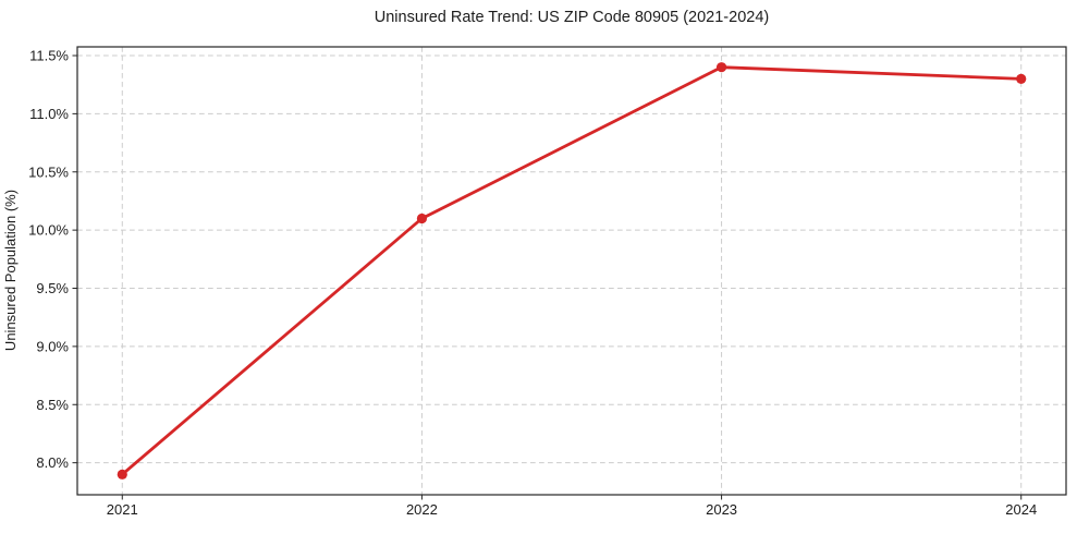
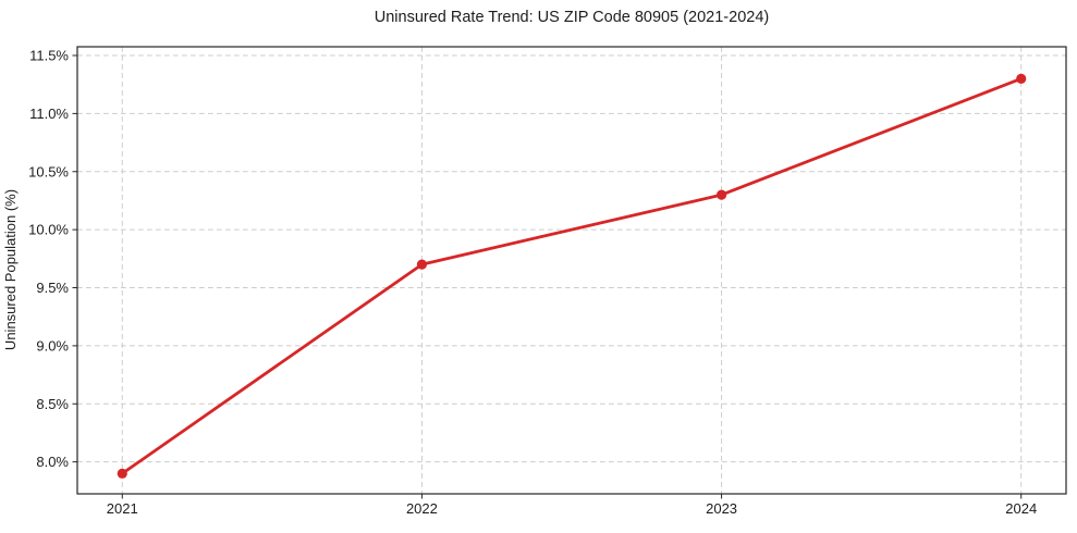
2022: 10.1% -> 9.7%
2023: 11.4% -> 10.3%
